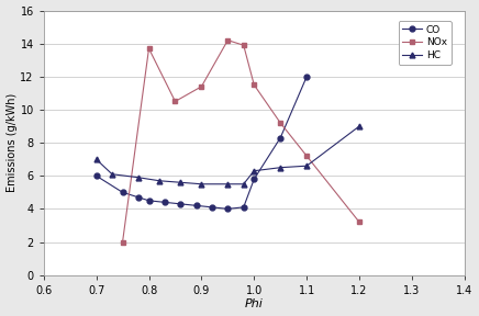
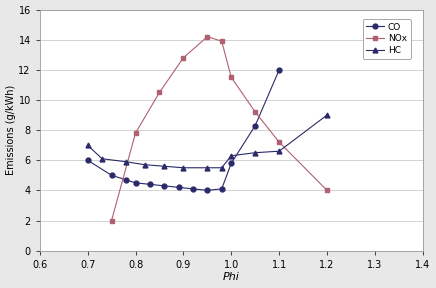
NOx/0.8: 13.7 -> 7.8
NOx/0.9: 11.4 -> 12.8
NOx/1.2: 3.2 -> 4.0
